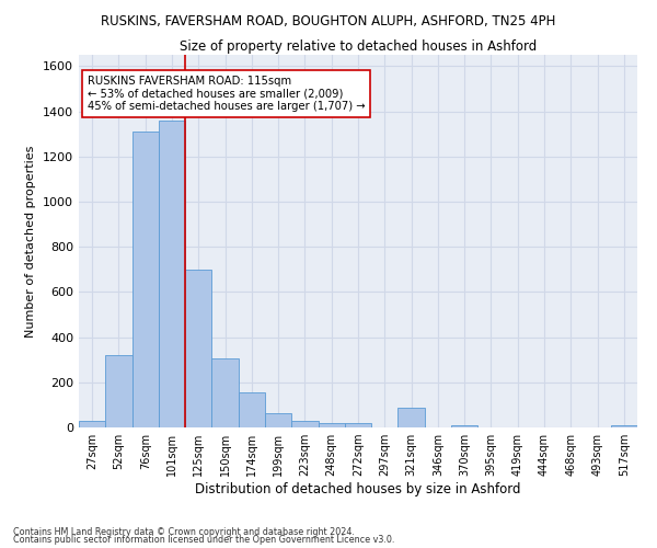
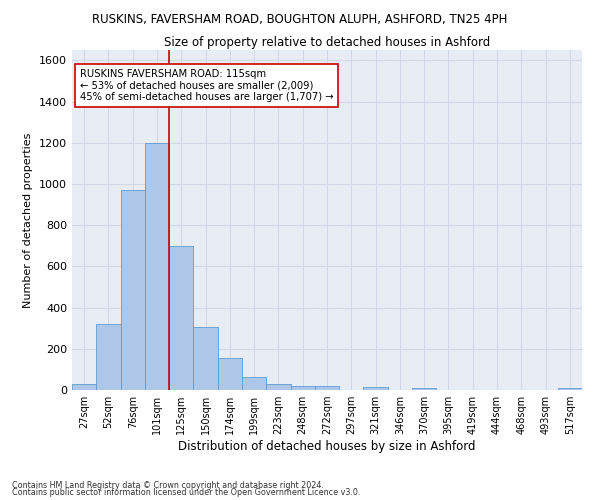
76sqm: 1310 -> 970
101sqm: 1360 -> 1200
321sqm: 85 -> 15
